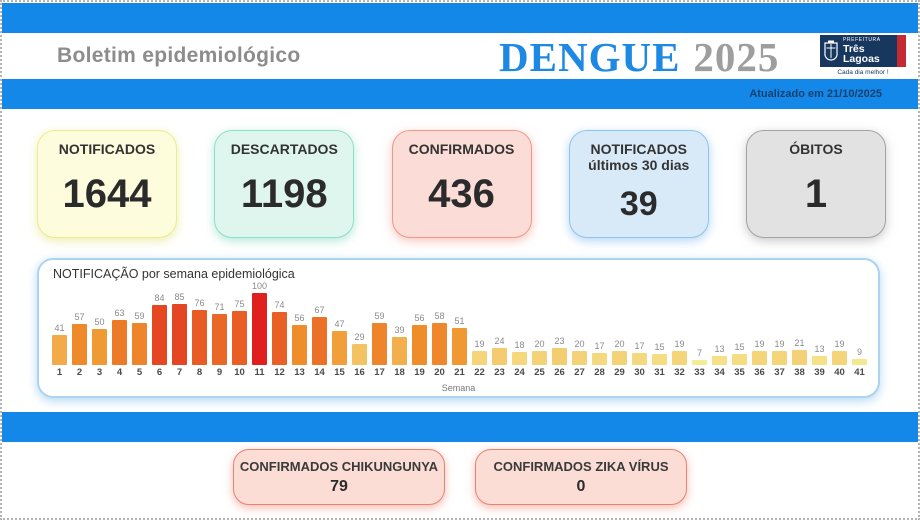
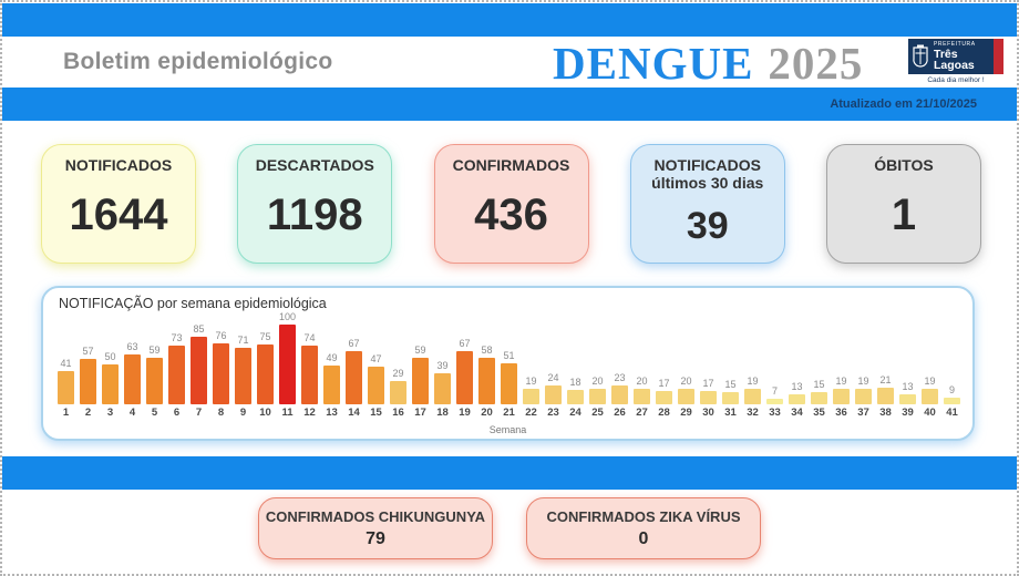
6: 84 -> 73
13: 56 -> 49
19: 56 -> 67
